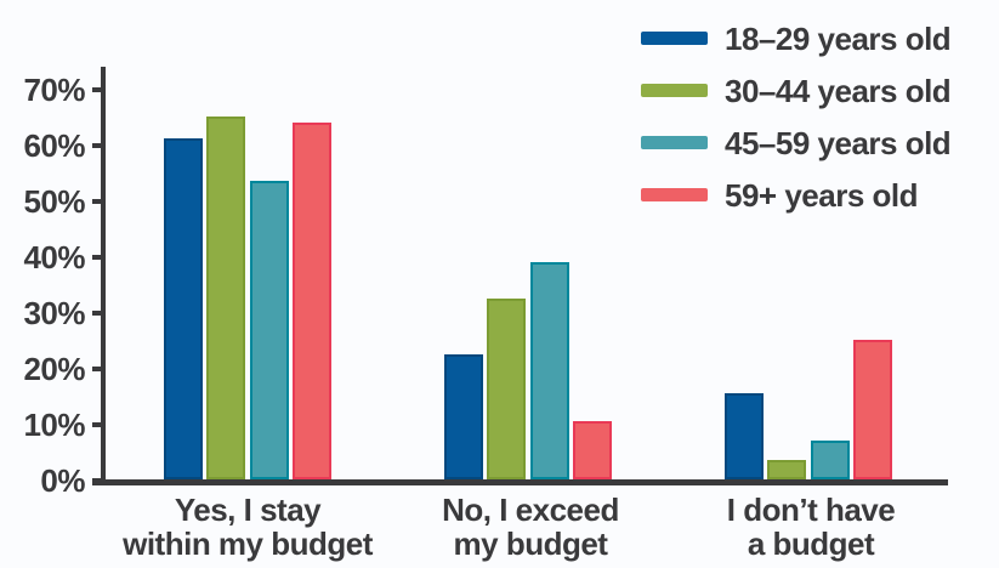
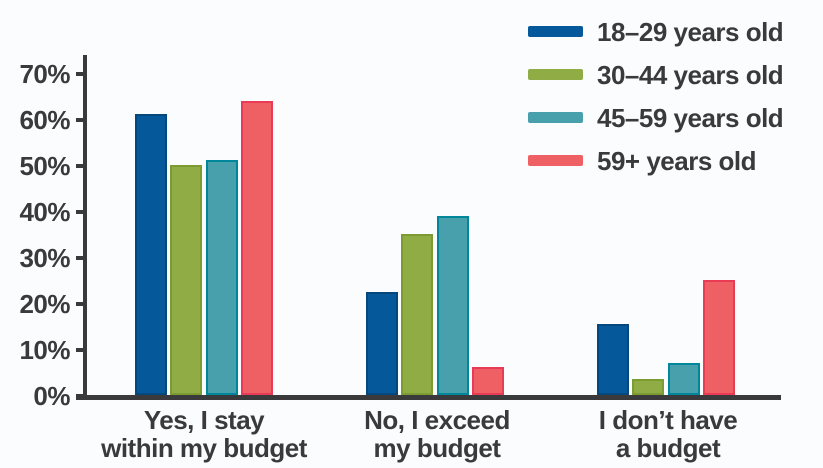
30–44 years old/Yes, I stay within my budget: 65% -> 50%
45–59 years old/Yes, I stay within my budget: 54% -> 51%
30–44 years old/No, I exceed my budget: 32% -> 35%
59+ years old/No, I exceed my budget: 10% -> 6%
